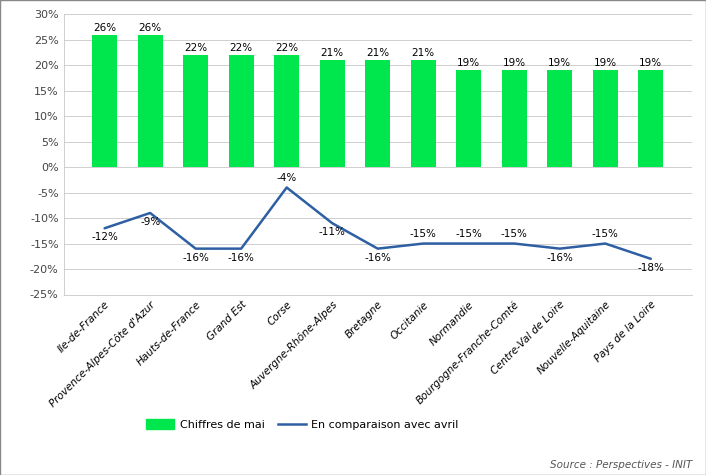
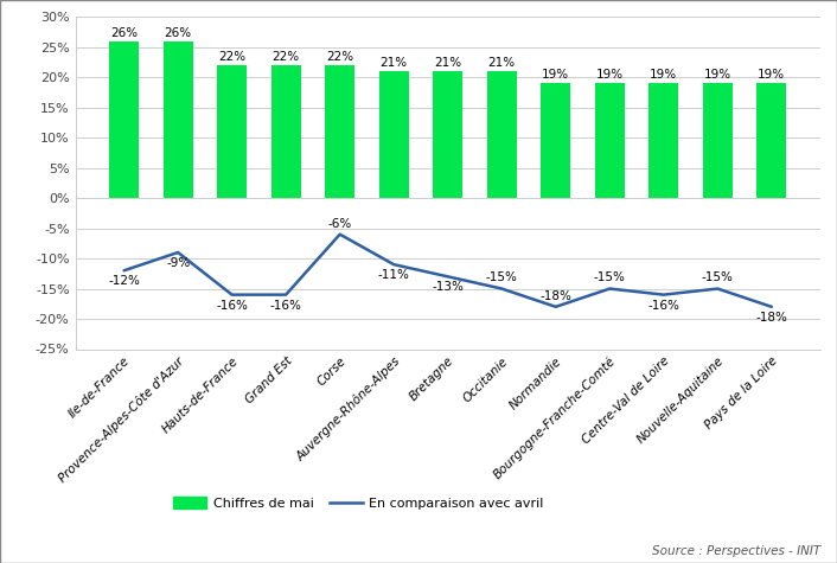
En comparaison avec avril/Corse: -4% -> -6%
En comparaison avec avril/Bretagne: -16% -> -13%
En comparaison avec avril/Normandie: -15% -> -18%
